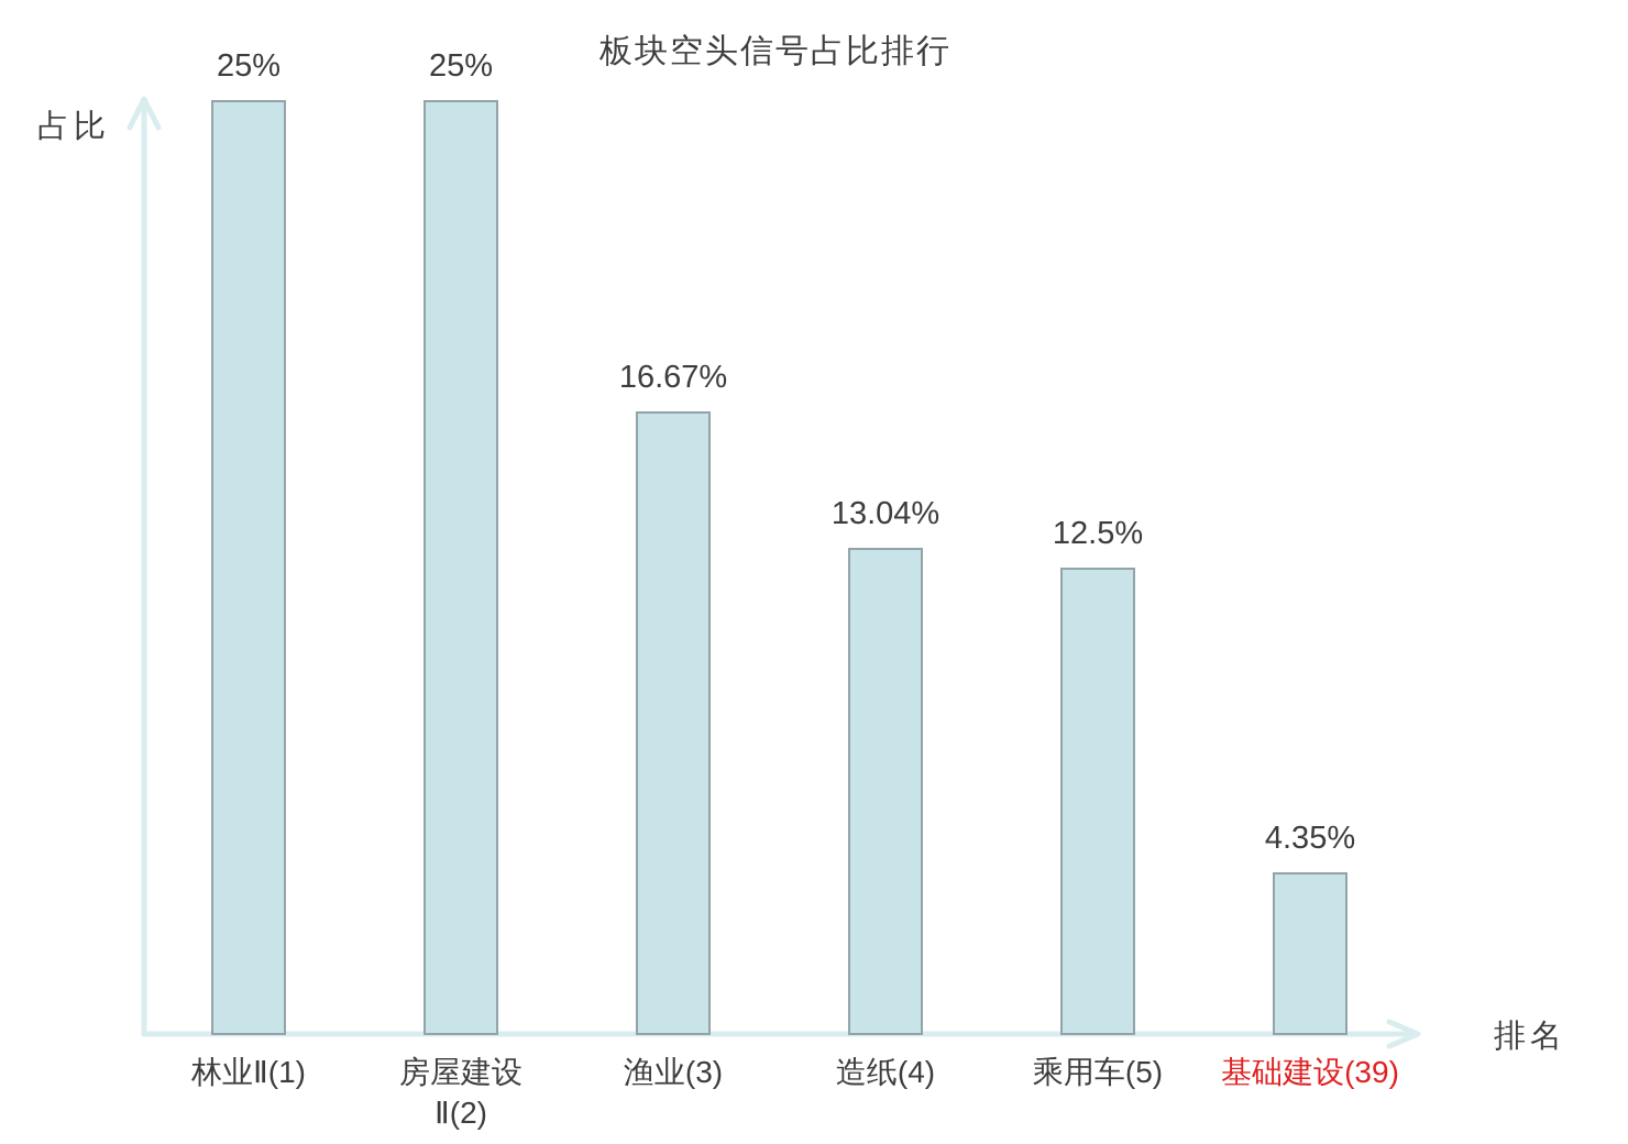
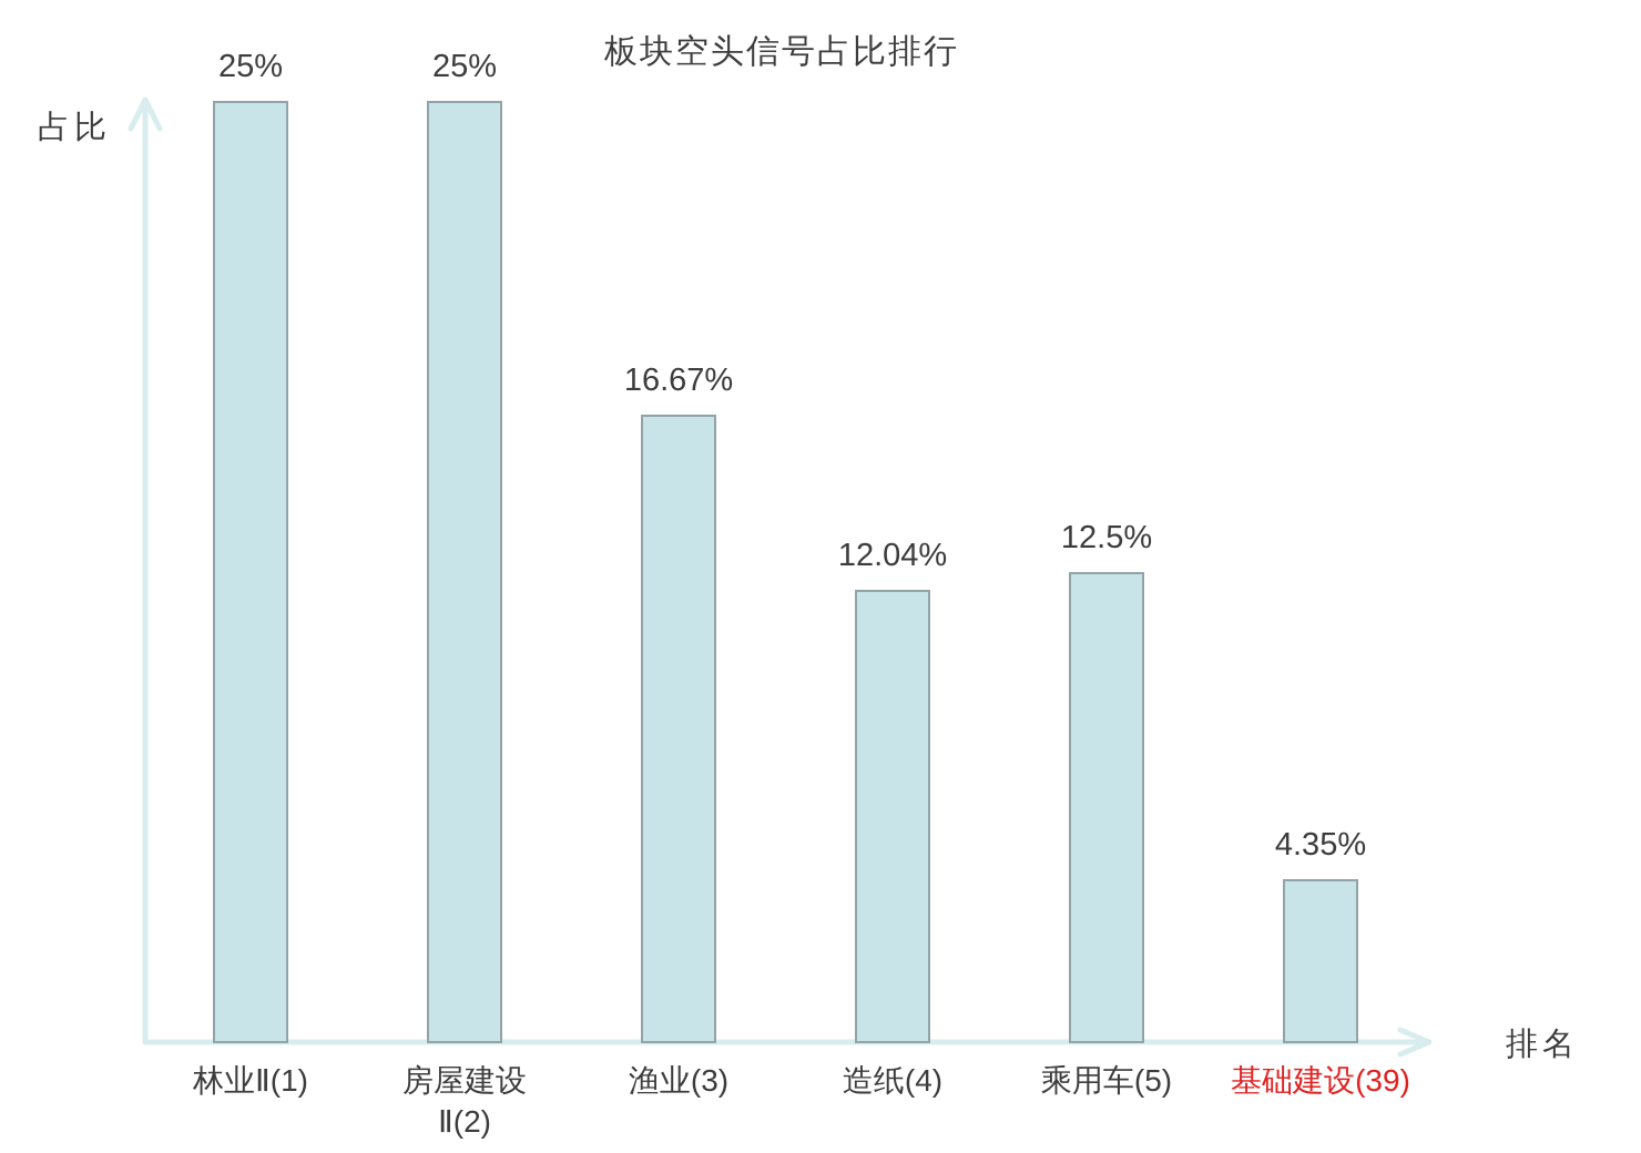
造纸(4): 13.04% -> 12.04%
